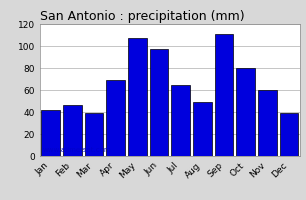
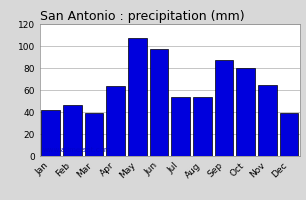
Apr: 69 -> 64
Jul: 65 -> 54
Aug: 49 -> 54
Sep: 111 -> 87
Nov: 60 -> 65
